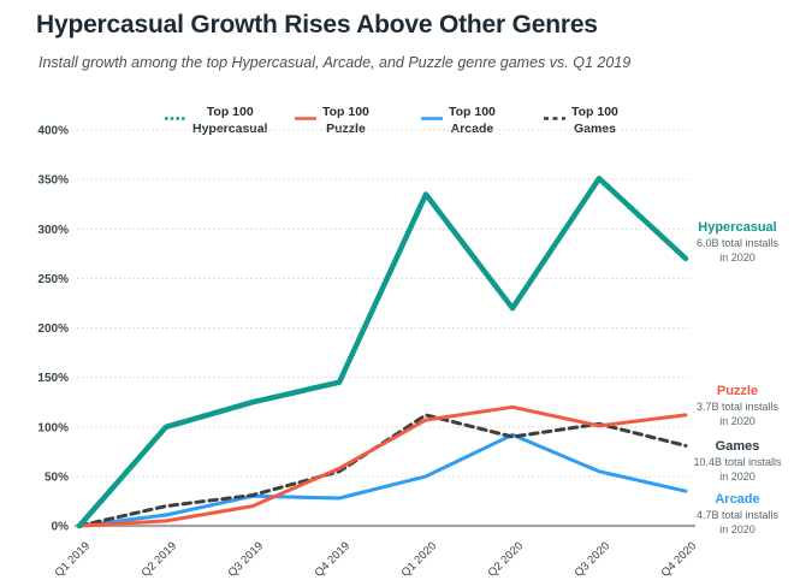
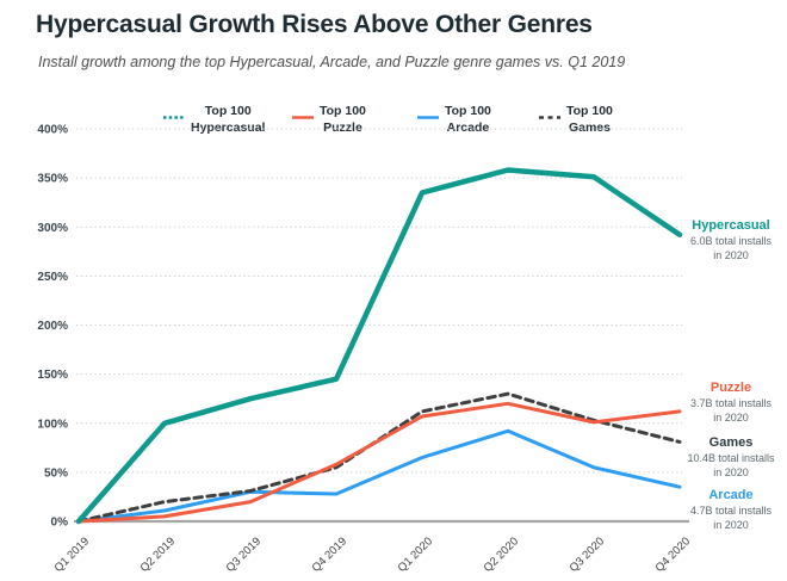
Top 100 Arcade/Q1 2020: 50% -> 60%
Top 100 Hypercasual/Q2 2020: 220% -> 360%
Top 100 Games/Q2 2020: 90% -> 130%
Top 100 Hypercasual/Q4 2020: 270% -> 290%
